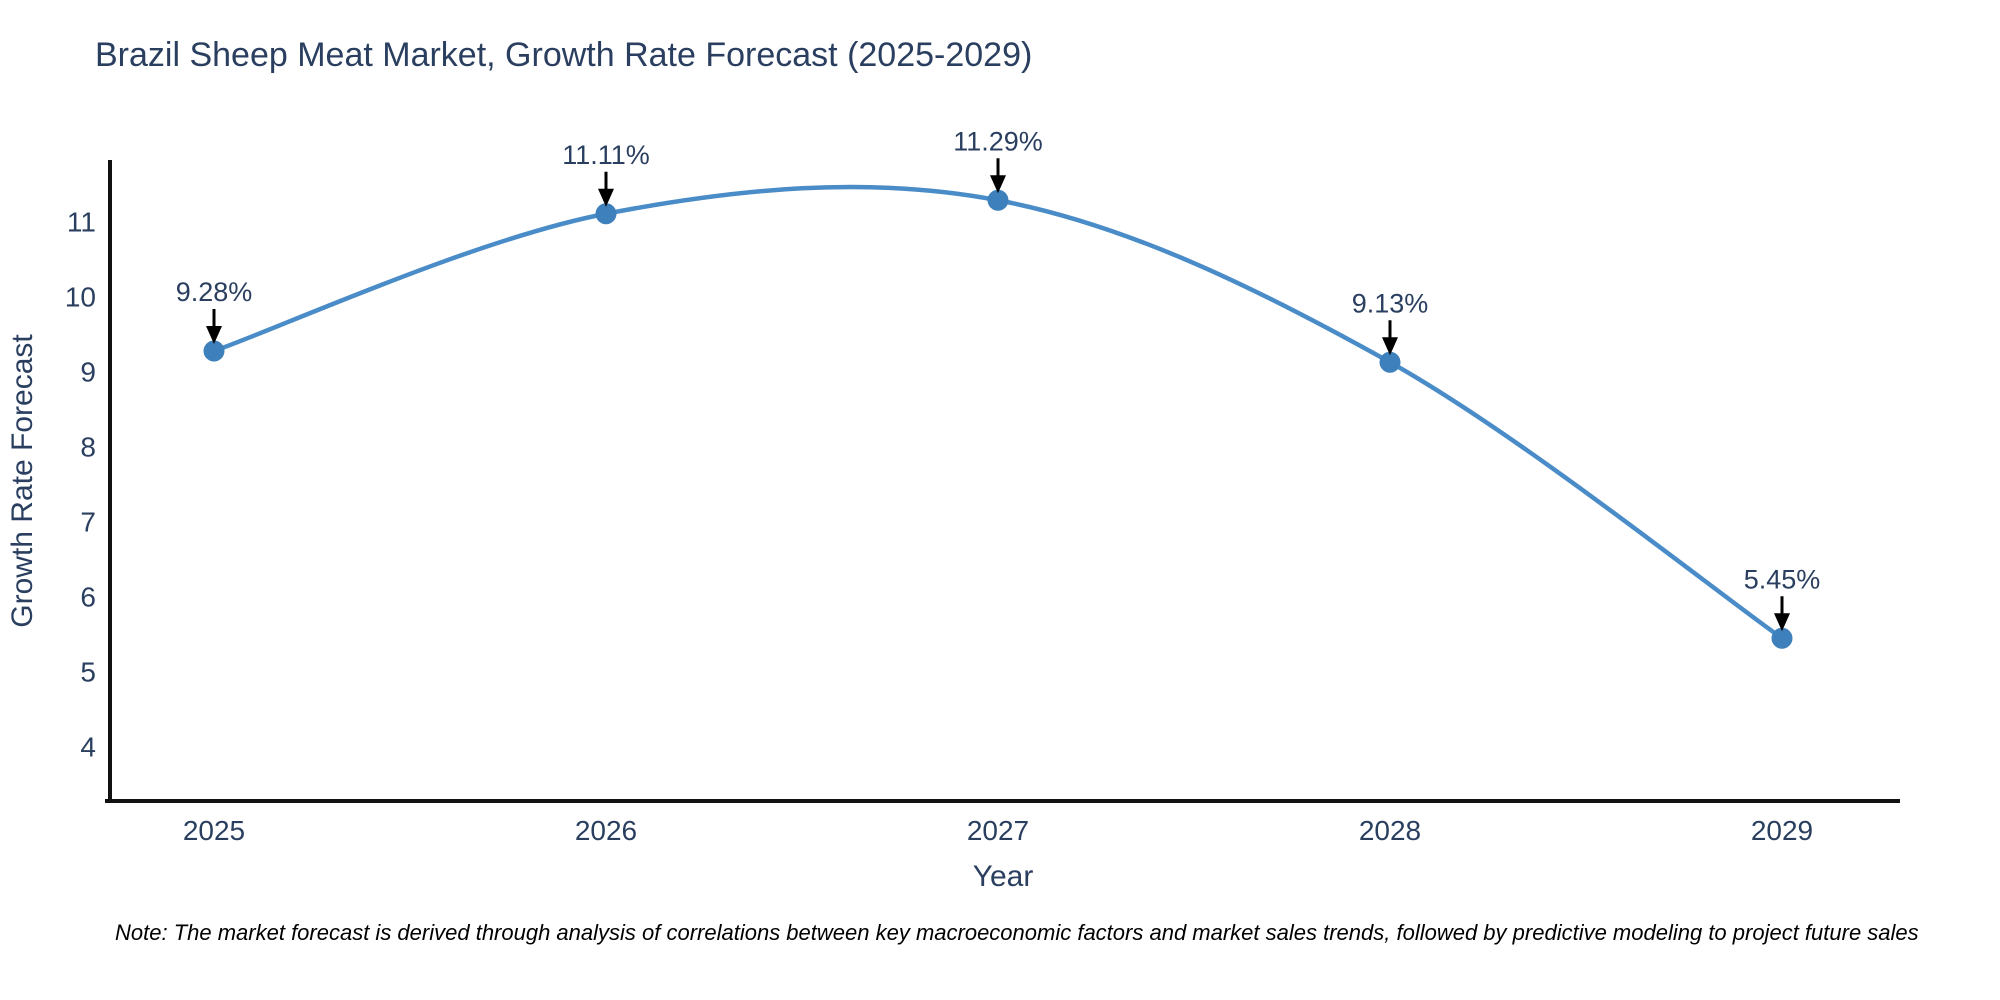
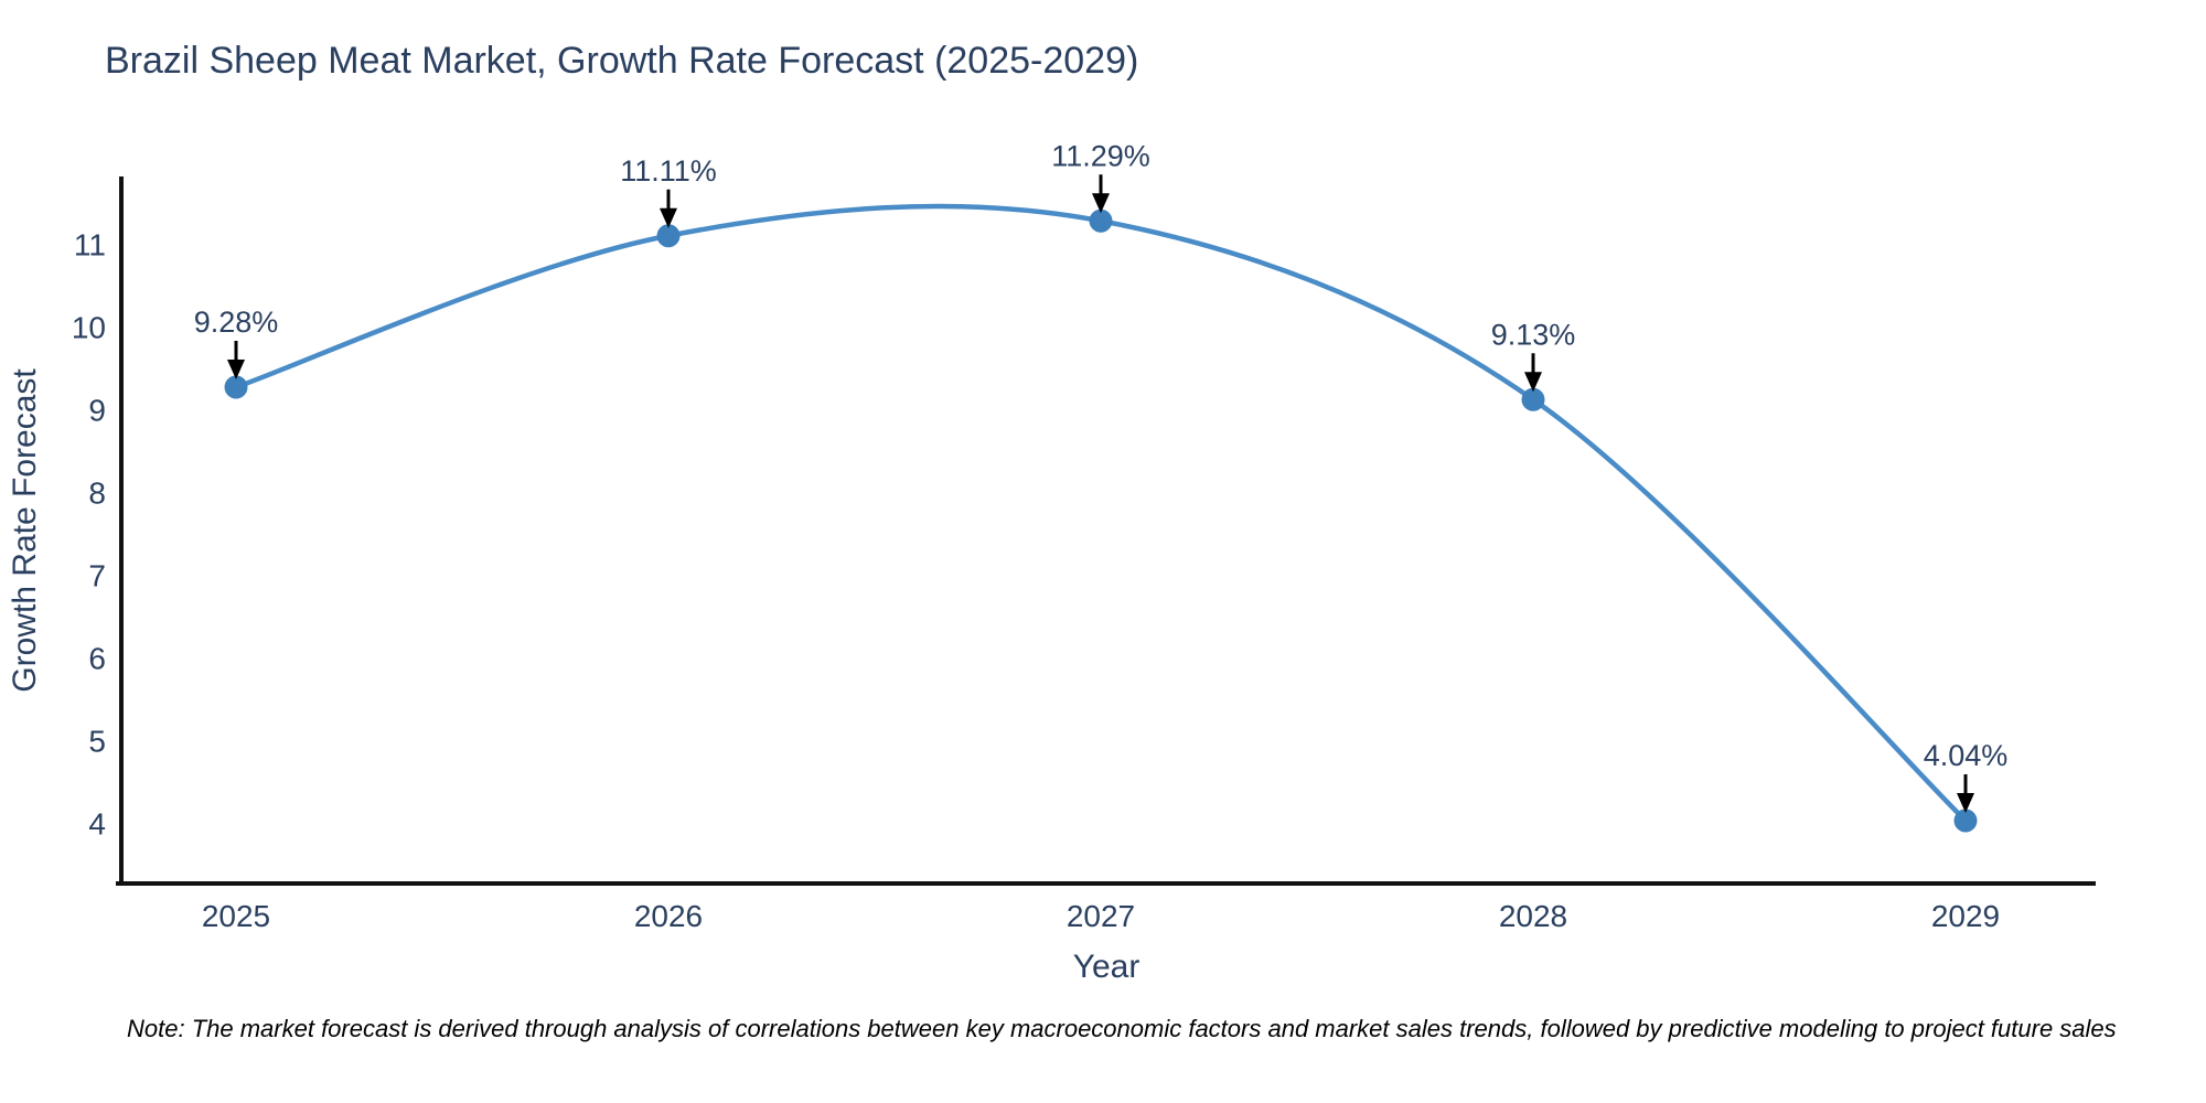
2029: 5.45% -> 4.04%
